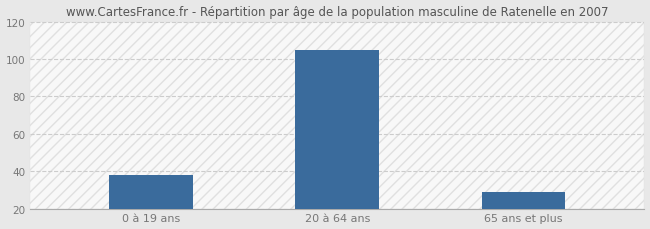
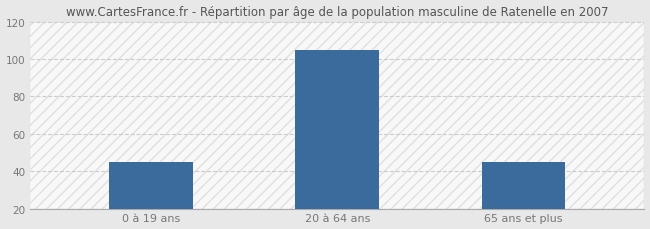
0 à 19 ans: 38 -> 45
65 ans et plus: 29 -> 45
